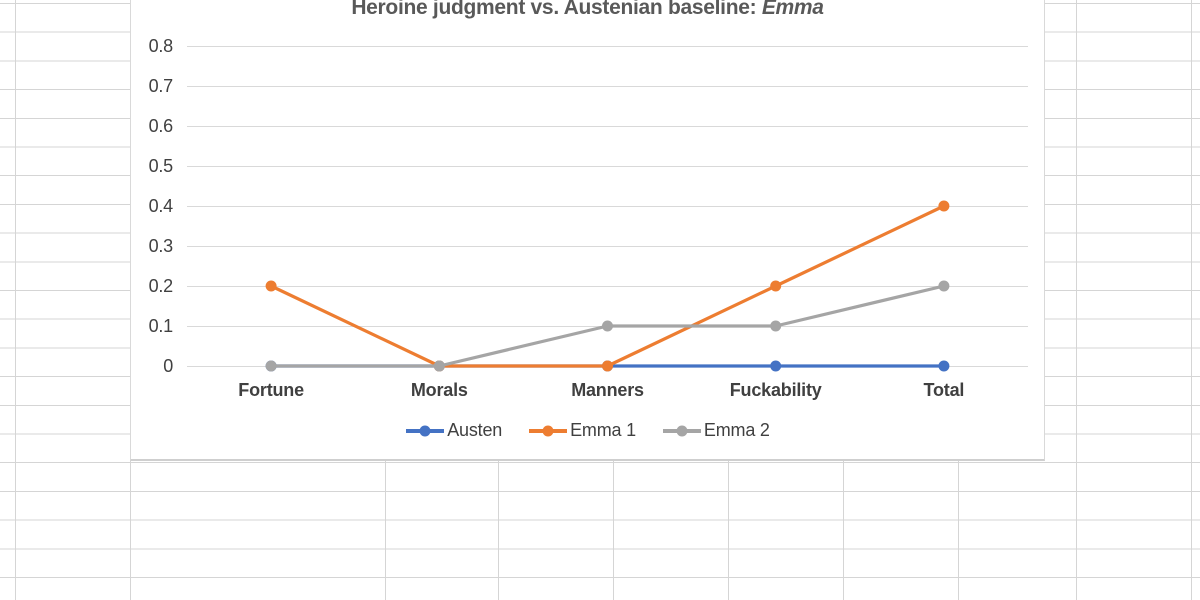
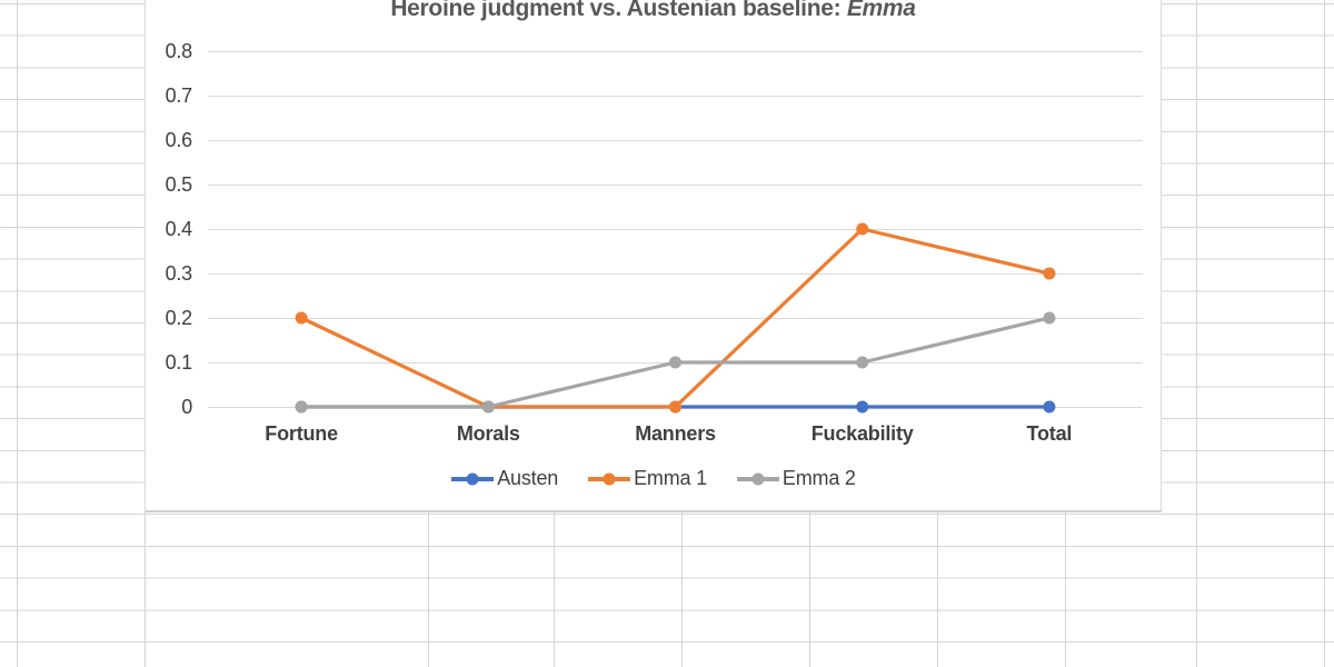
Emma 1/Fuckability: 0.2 -> 0.4
Emma 1/Total: 0.4 -> 0.3
